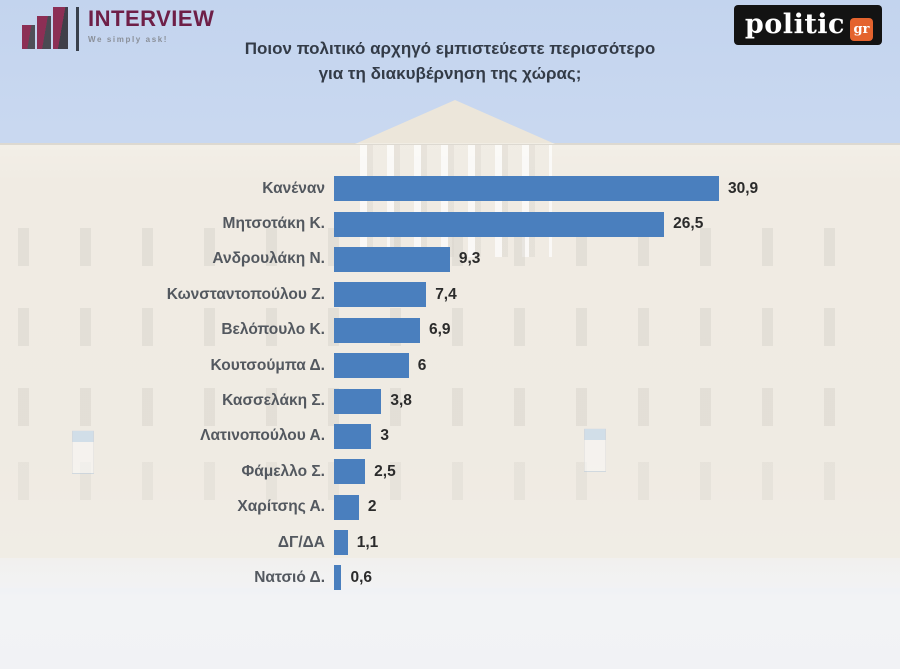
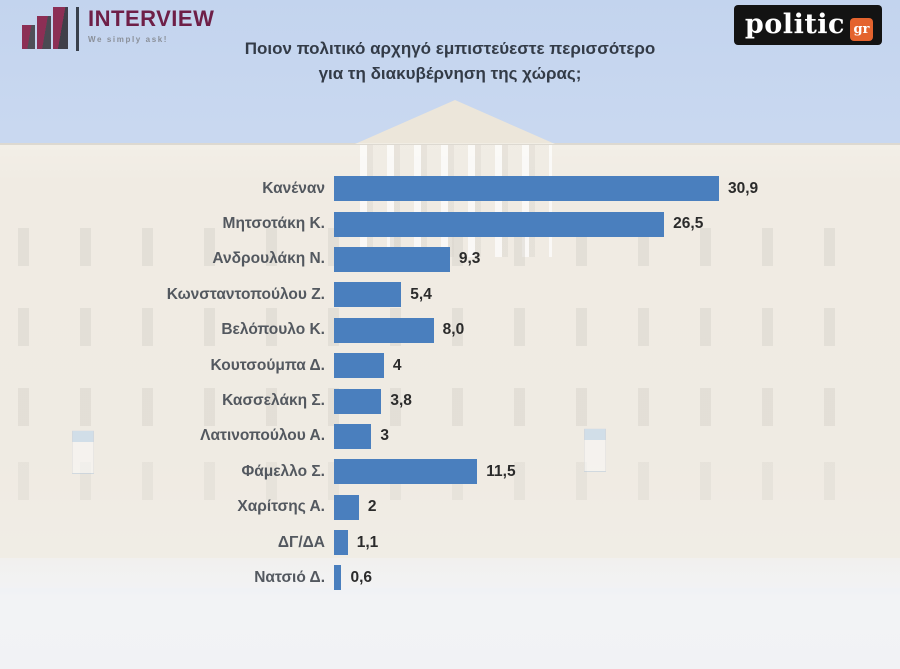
Κωνσταντοπούλου Ζ.: 7,4 -> 5,4
Βελόπουλο Κ.: 6,9 -> 8,0
Κουτσούμπα Δ.: 6 -> 4
Φάμελλο Σ.: 2,5 -> 11,5
